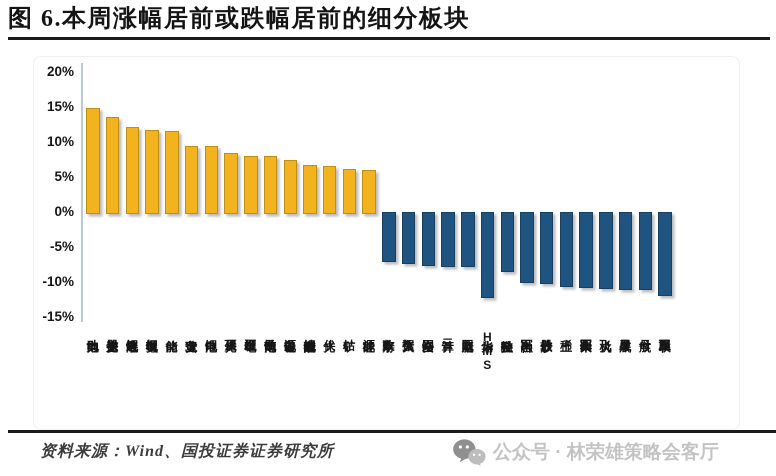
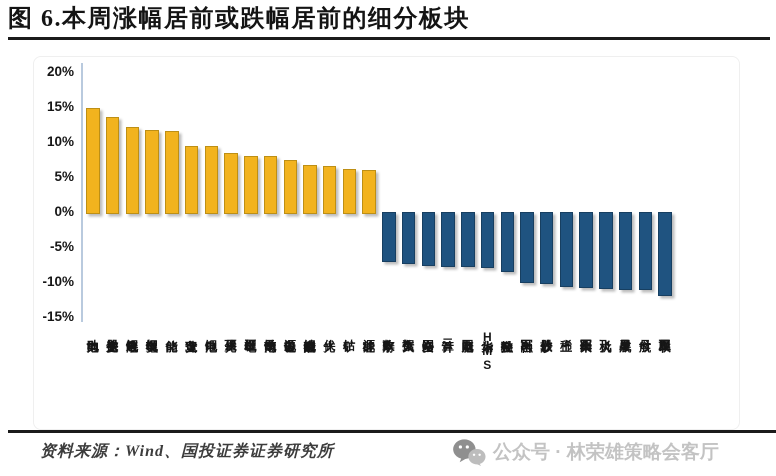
华为HMS: -12% -> -8%
